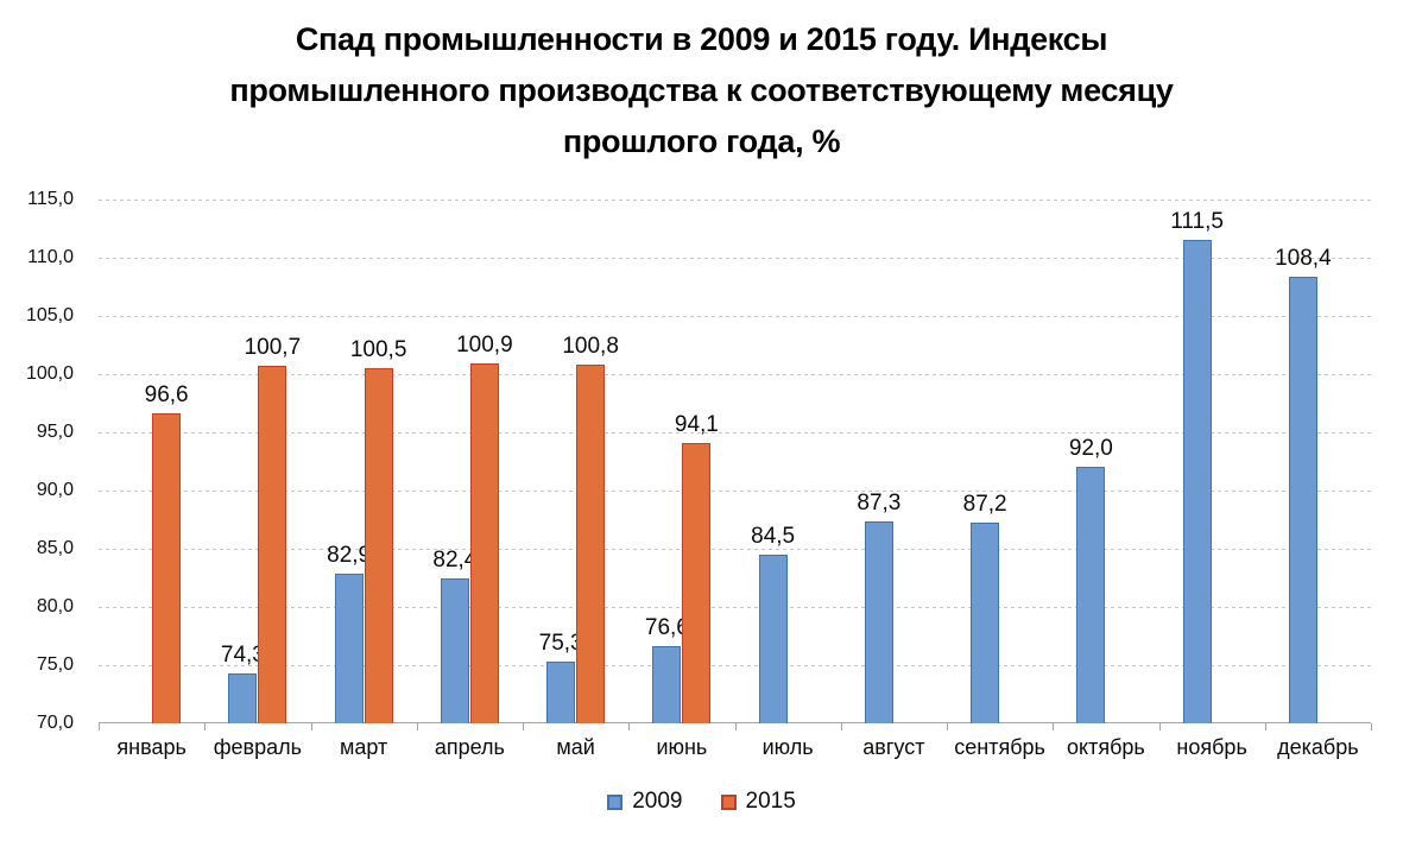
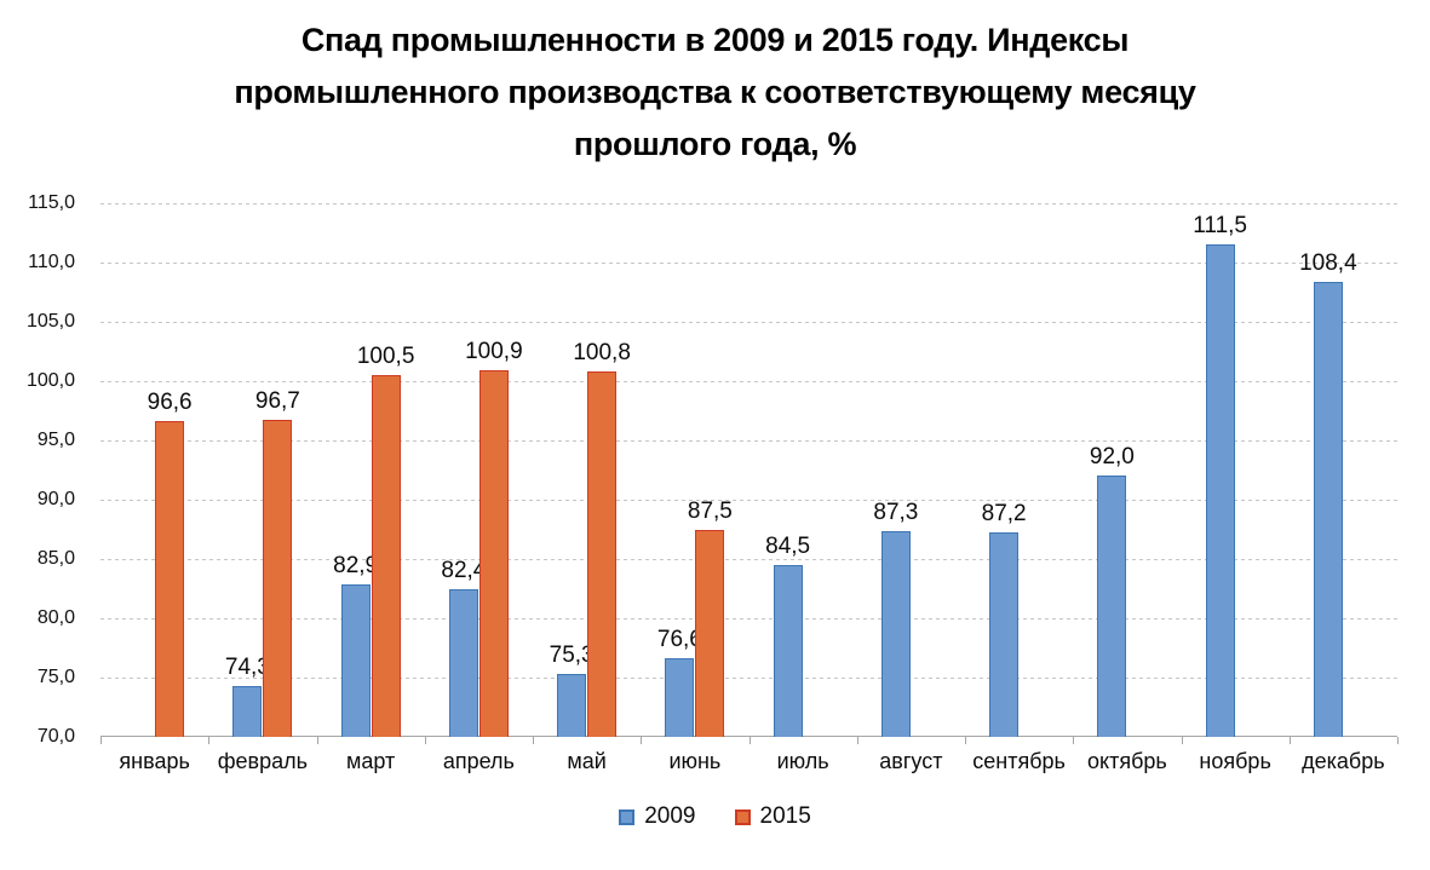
2015/февраль: 100,7 -> 96,7
2015/июнь: 94,1 -> 87,5
